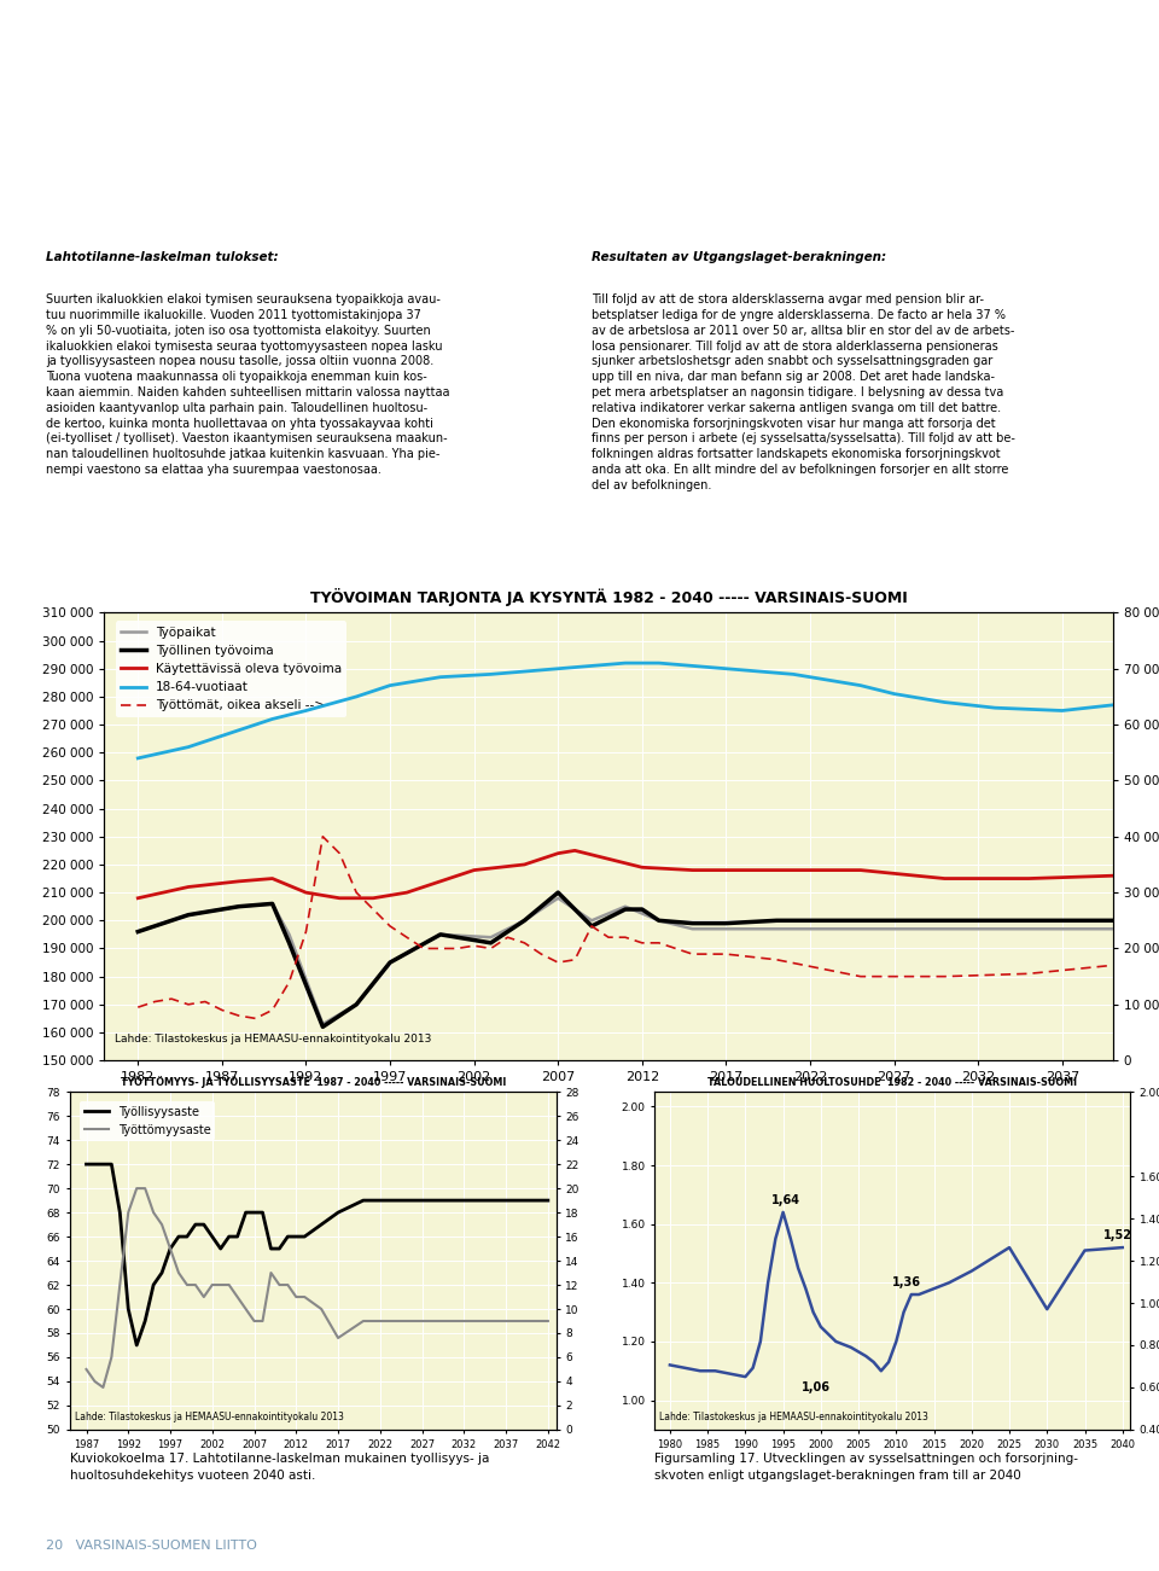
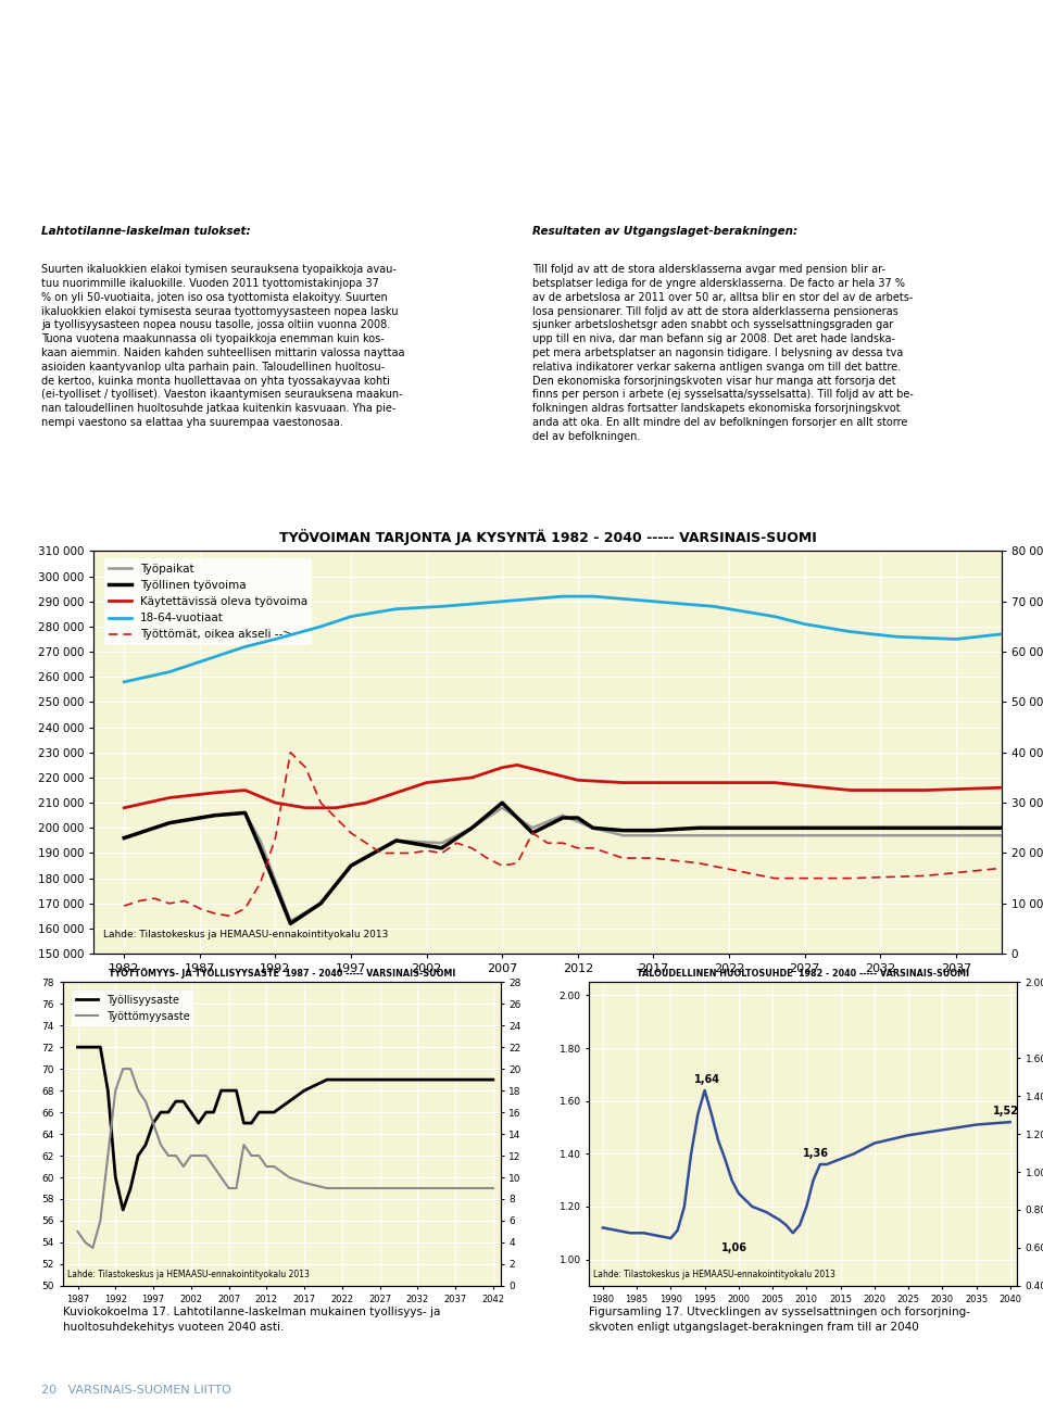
Työttömyysaste/2017: 7.6 -> 9.5
TALOUDELLINEN HUOLTOSUHDE 1982 - 2040 ----- VARSINAIS-SUOMI/2025: 1.52 -> 1.47
TALOUDELLINEN HUOLTOSUHDE 1982 - 2040 ----- VARSINAIS-SUOMI/2030: 1.31 -> 1.49
